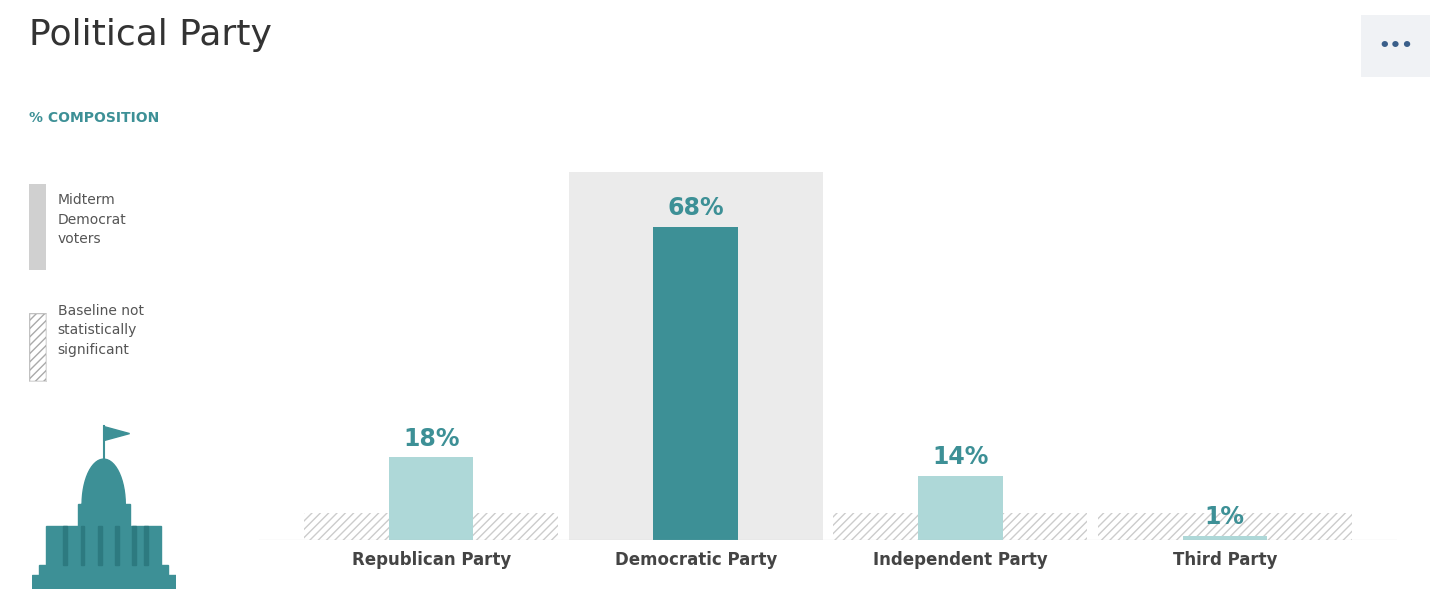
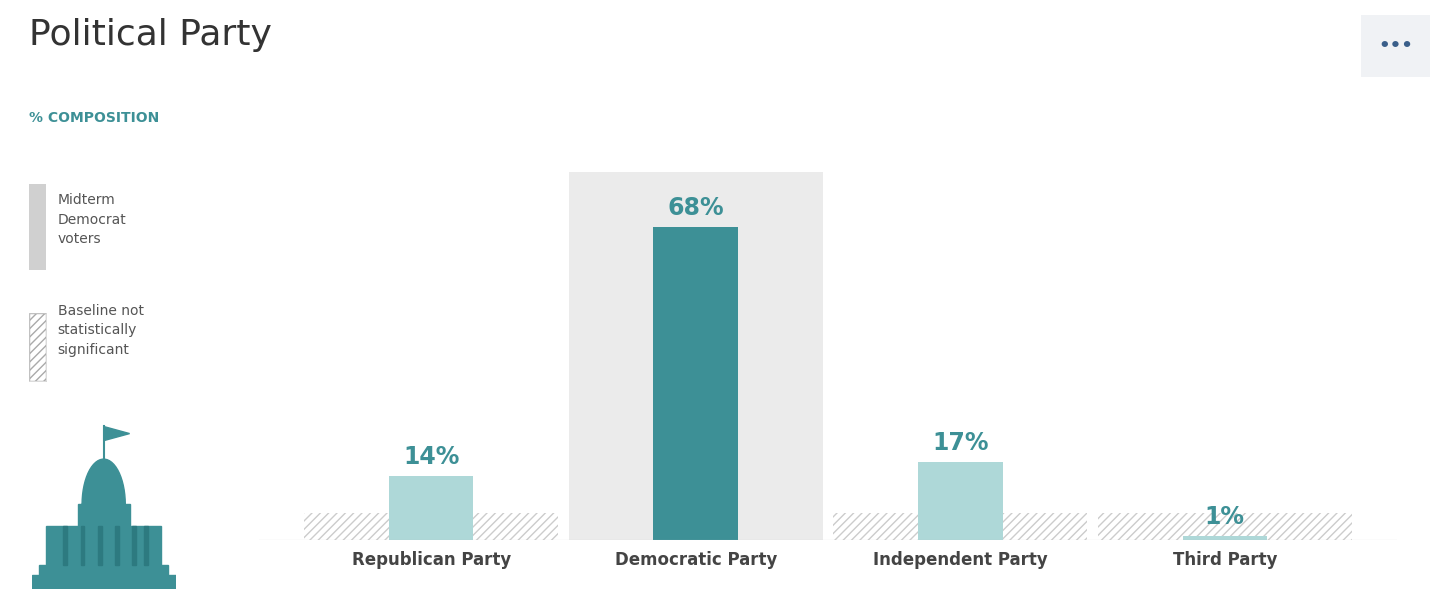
Republican Party: 18% -> 14%
Independent Party: 14% -> 17%
